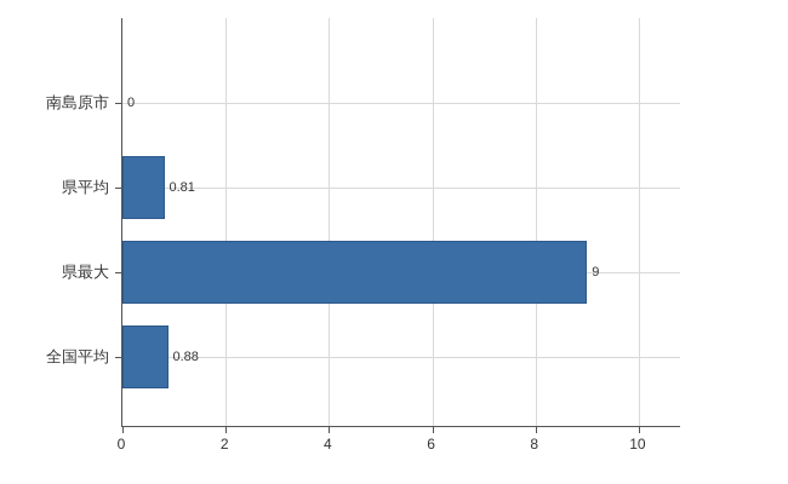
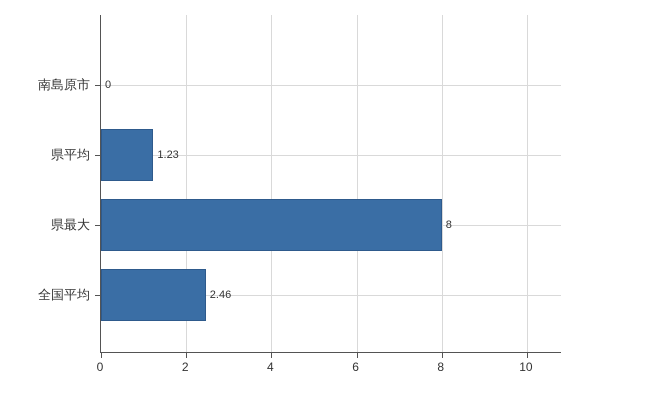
県平均: 0.81 -> 1.23
県最大: 9 -> 8
全国平均: 0.88 -> 2.46
